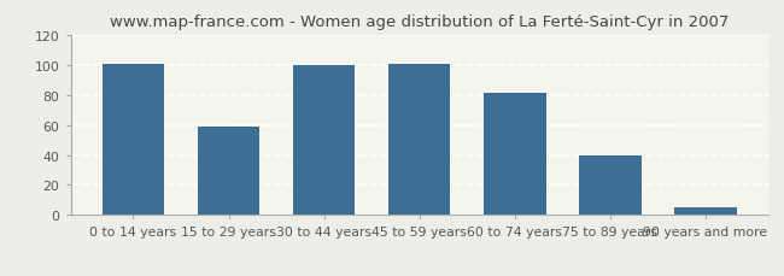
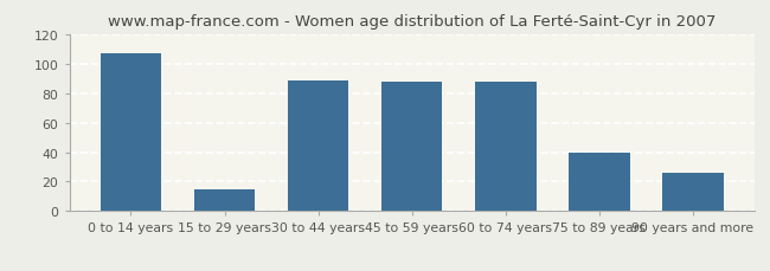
0 to 14 years: 101 -> 107
15 to 29 years: 59 -> 15
30 to 44 years: 100 -> 89
45 to 59 years: 101 -> 88
60 to 74 years: 81 -> 88
90 years and more: 5 -> 26
